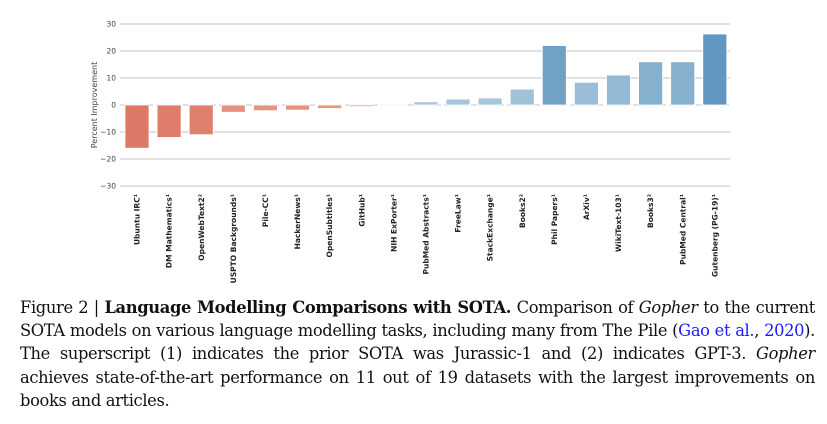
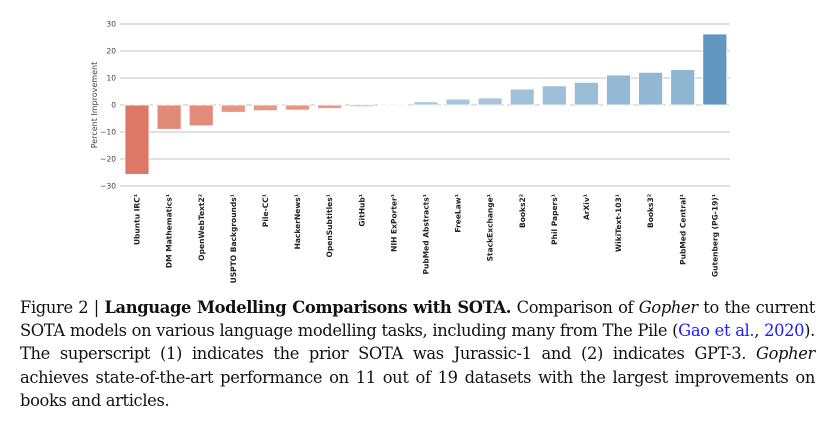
Ubuntu IRC¹: -16 -> -26
DM Mathematics¹: -12 -> -9
OpenWebText2²: -11 -> -8
Phil Papers¹: 22 -> 7
Books3²: 16 -> 12
PubMed Central¹: 16 -> 13
